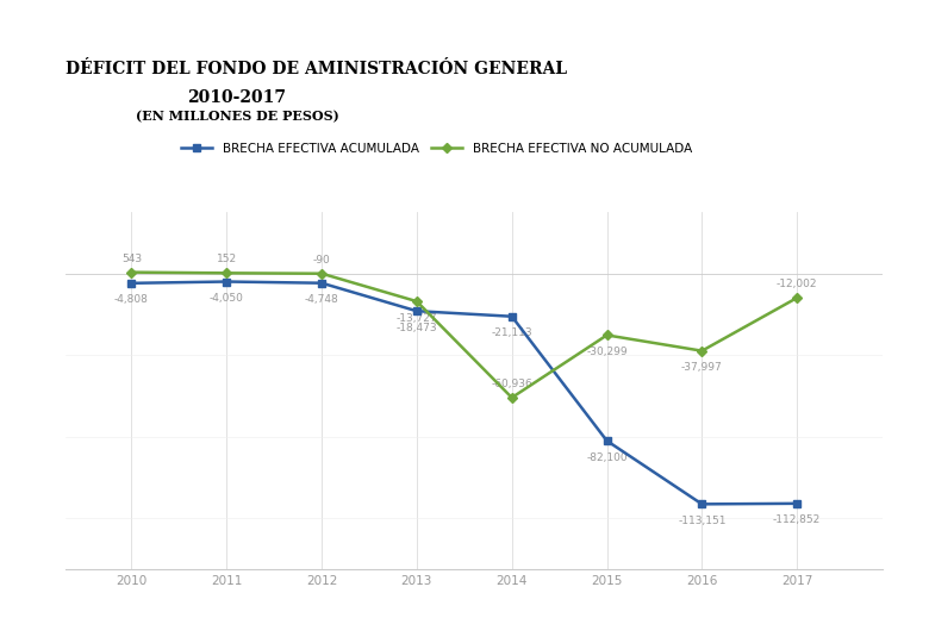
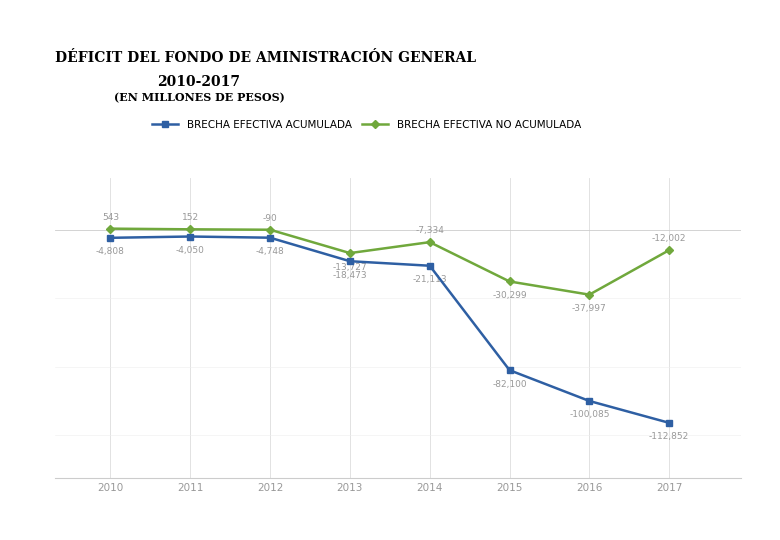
BRECHA EFECTIVA NO ACUMULADA/2014: -60,936 -> -7,334
BRECHA EFECTIVA ACUMULADA/2016: -113,151 -> -100,085
